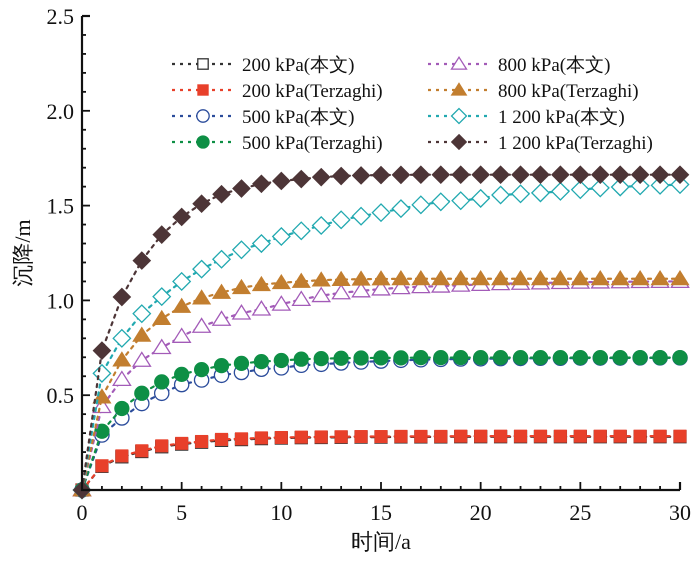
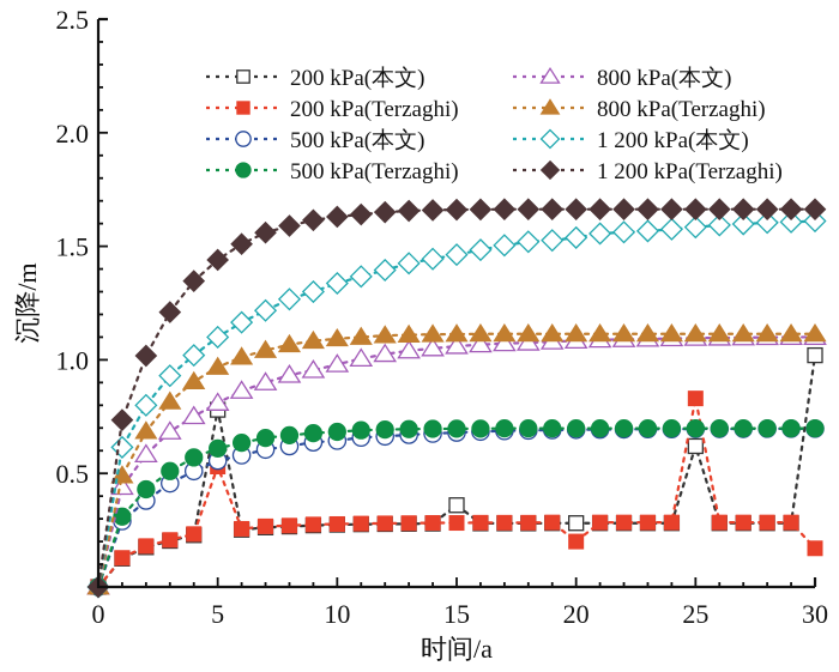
200 kPa(本文)/5: 0.24 -> 0.78
200 kPa(Terzaghi)/5: 0.25 -> 0.53
200 kPa(本文)/15: 0.28 -> 0.36
200 kPa(Terzaghi)/20: 0.28 -> 0.20
200 kPa(本文)/25: 0.28 -> 0.62
200 kPa(Terzaghi)/25: 0.28 -> 0.83
200 kPa(本文)/30: 0.28 -> 1.02
200 kPa(Terzaghi)/30: 0.28 -> 0.17
